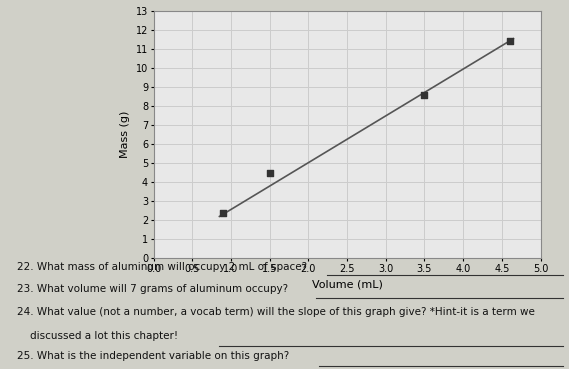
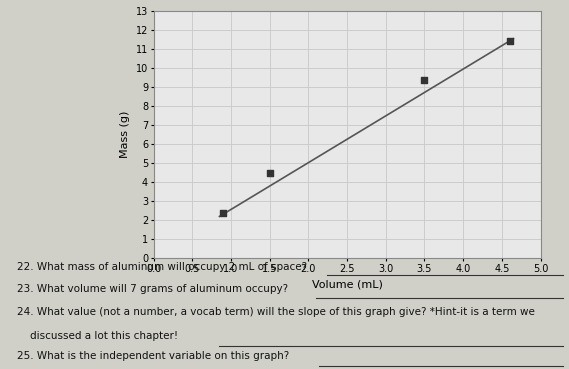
3.5: 8.6 -> 9.4
